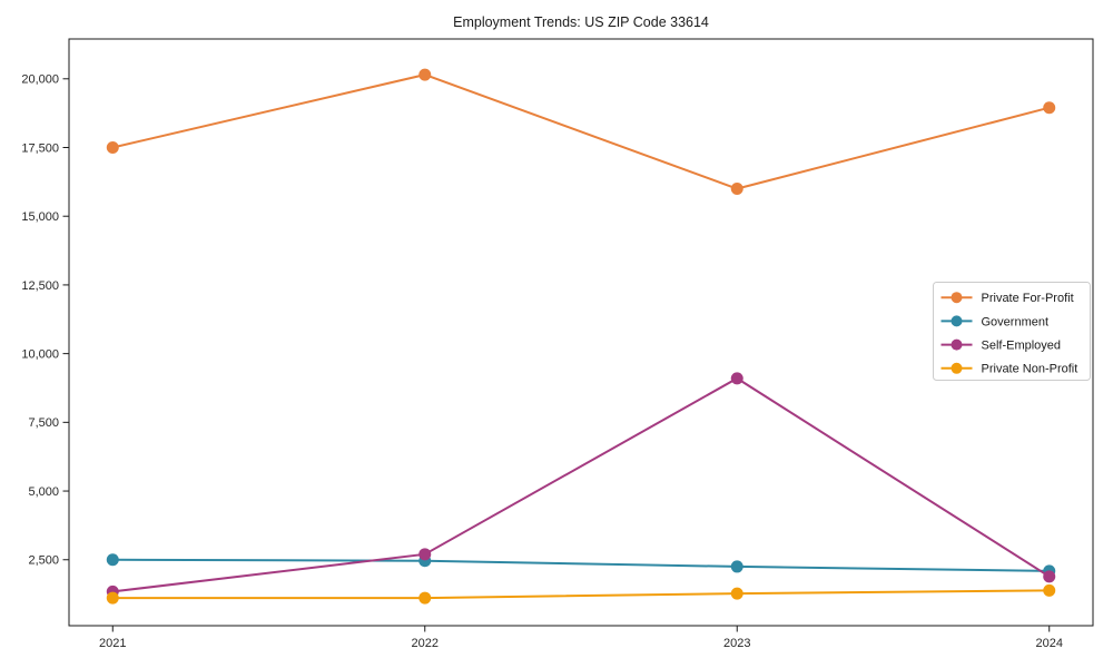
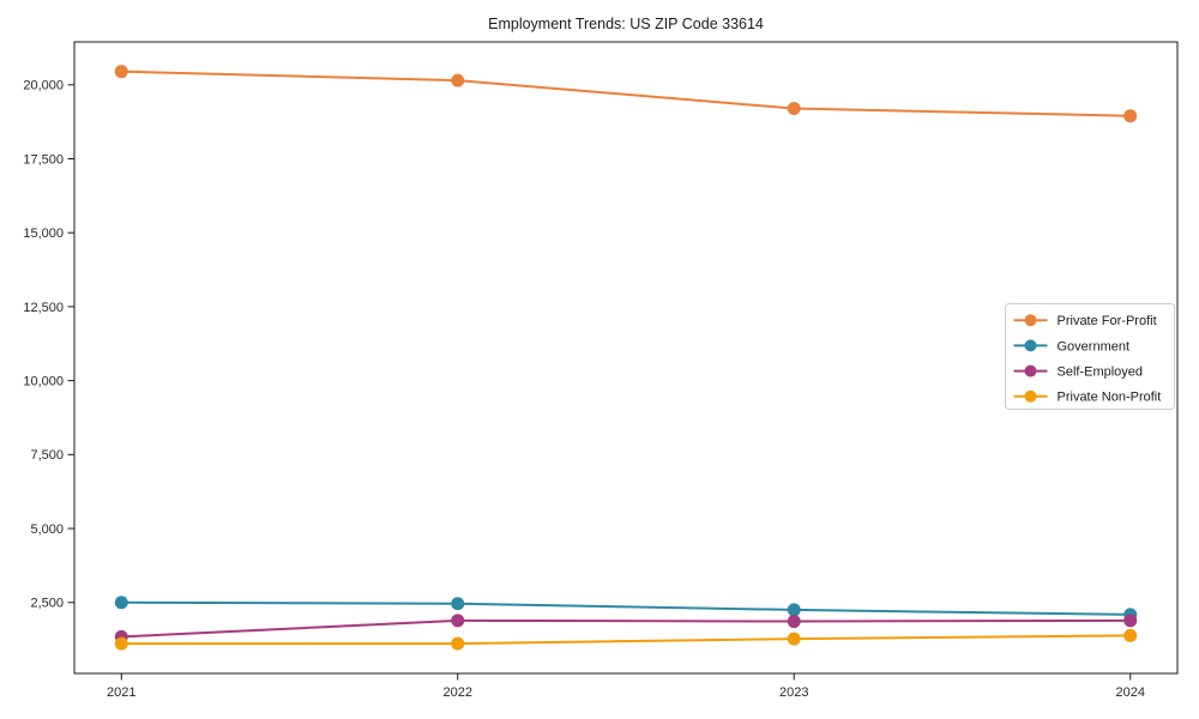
Private For-Profit/2021: 17500 -> 20400
Self-Employed/2022: 2700 -> 1900
Private For-Profit/2023: 16000 -> 19200
Self-Employed/2023: 9100 -> 1900
